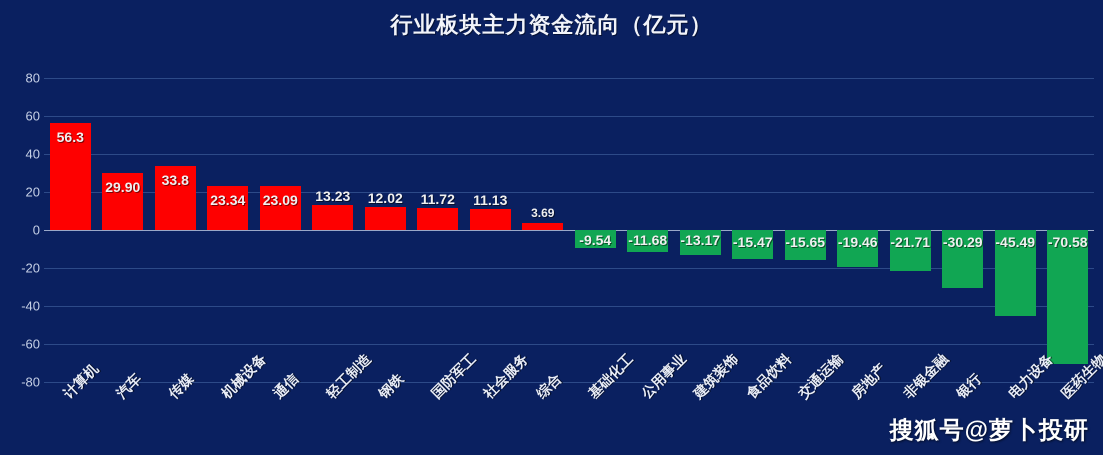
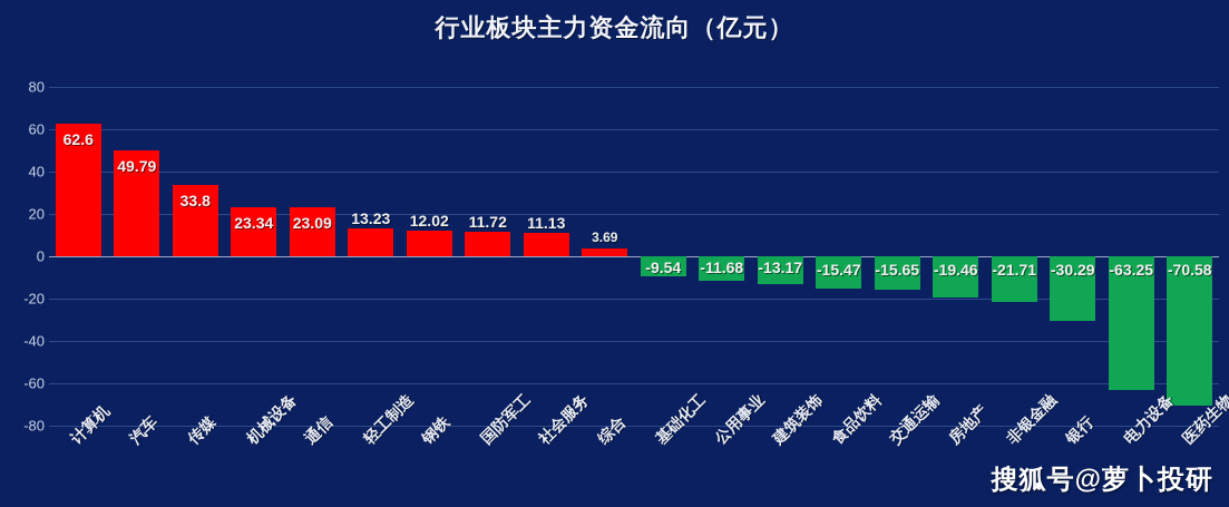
计算机: 56.3 -> 62.6
汽车: 29.90 -> 49.79
电力设备: -45.49 -> -63.25
